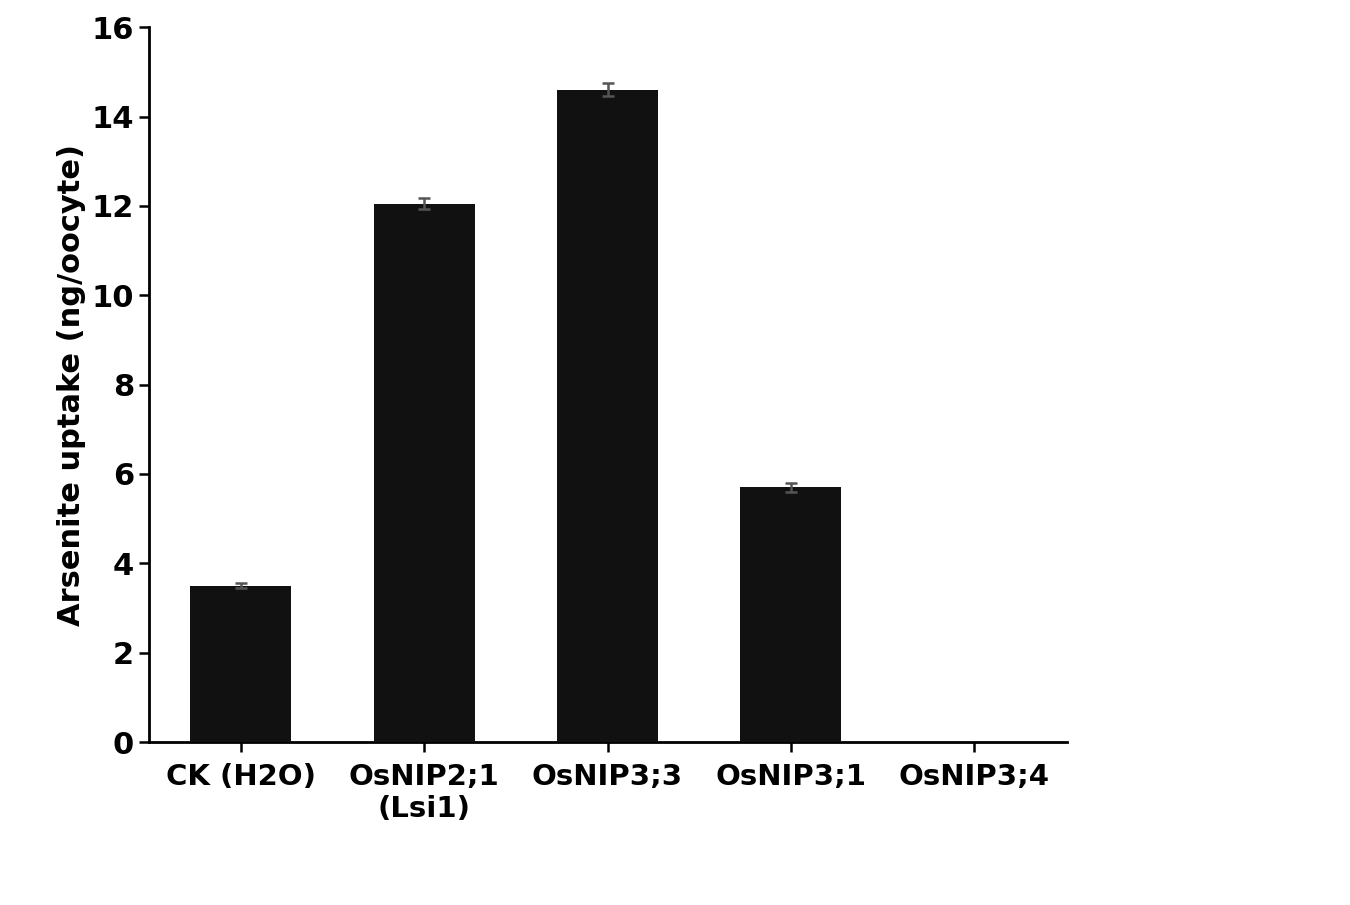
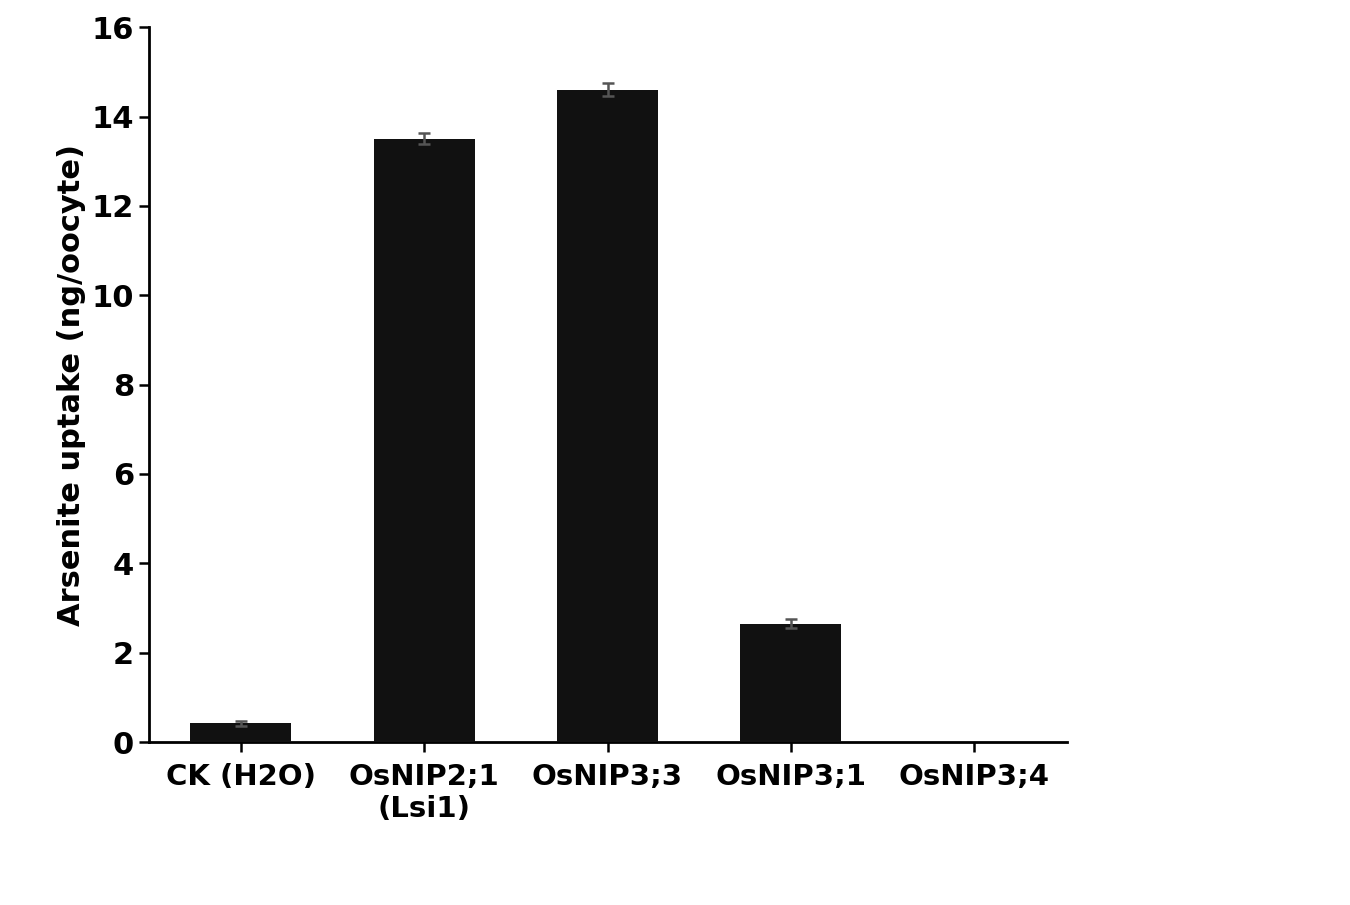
CK (H2O): 3.50 -> 0.42
OsNIP2;1 (Lsi1): 12.05 -> 13.50
OsNIP3;1: 5.70 -> 2.65
